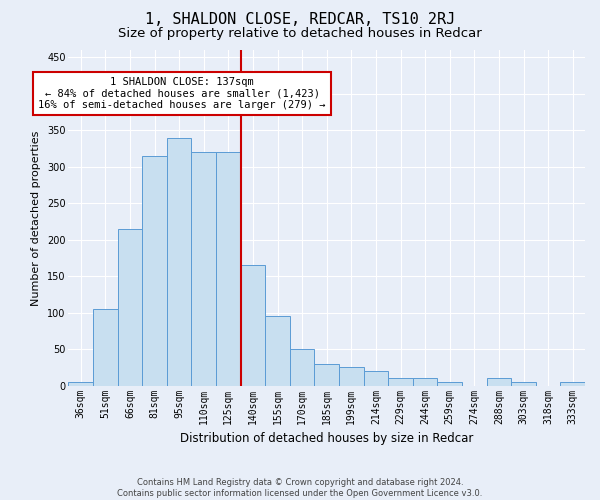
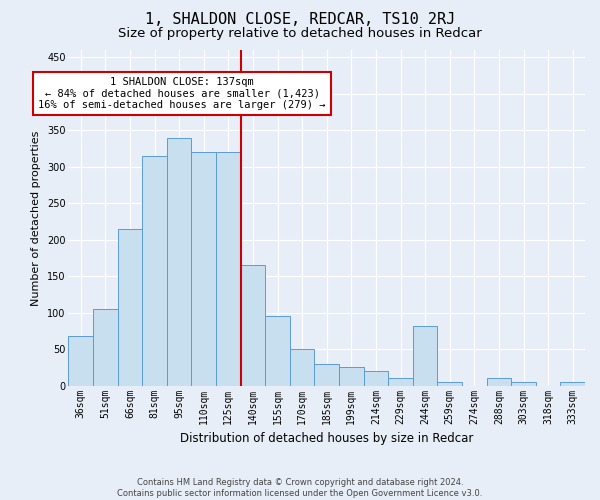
36sqm: 5 -> 68
244sqm: 10 -> 82
